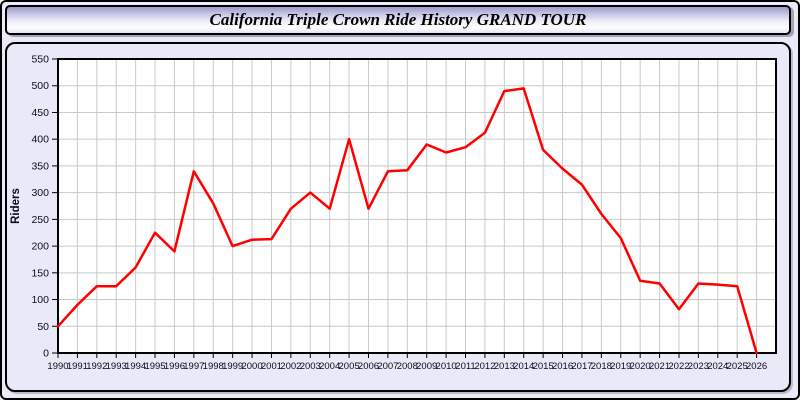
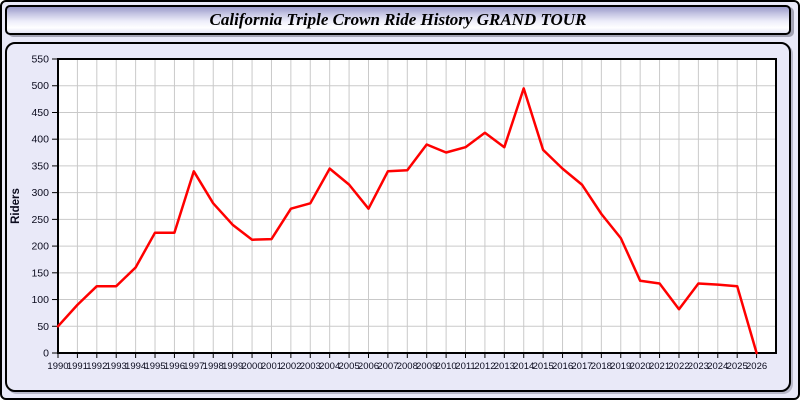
1996: 190 -> 220
1999: 200 -> 240
2003: 300 -> 280
2004: 270 -> 340
2005: 400 -> 320
2013: 490 -> 380
